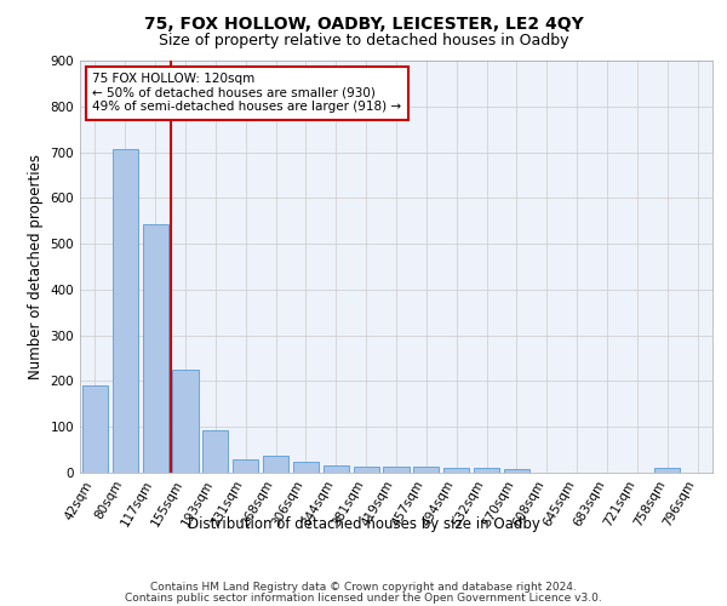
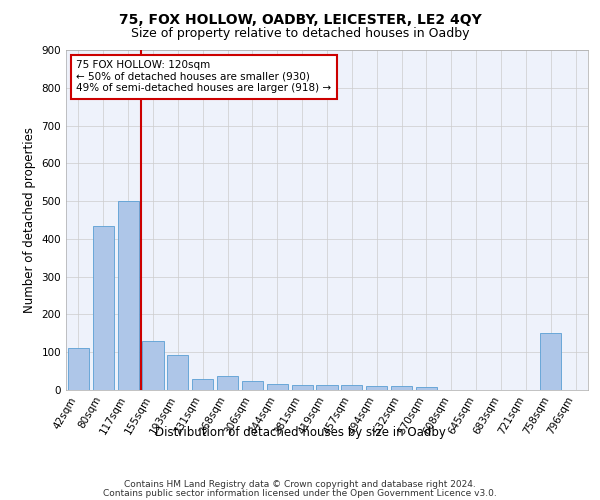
42sqm: 190 -> 110
80sqm: 706 -> 435
117sqm: 542 -> 500
155sqm: 225 -> 130
758sqm: 10 -> 150
